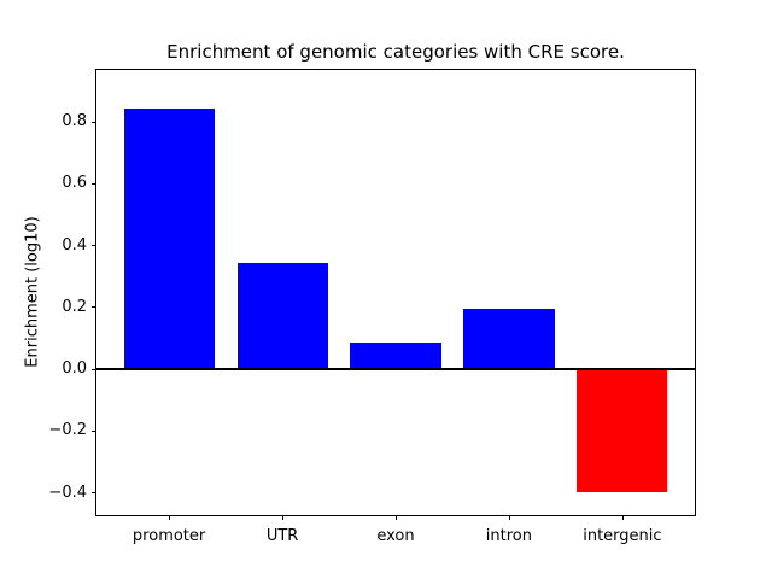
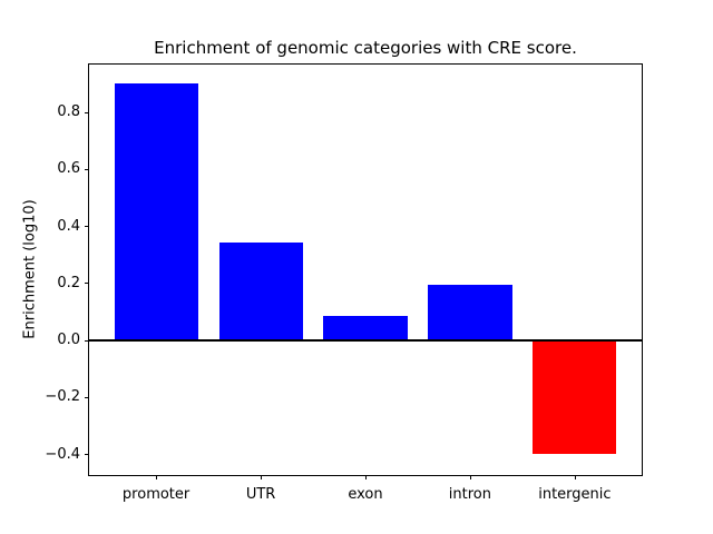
promoter: 0.84 -> 0.90
